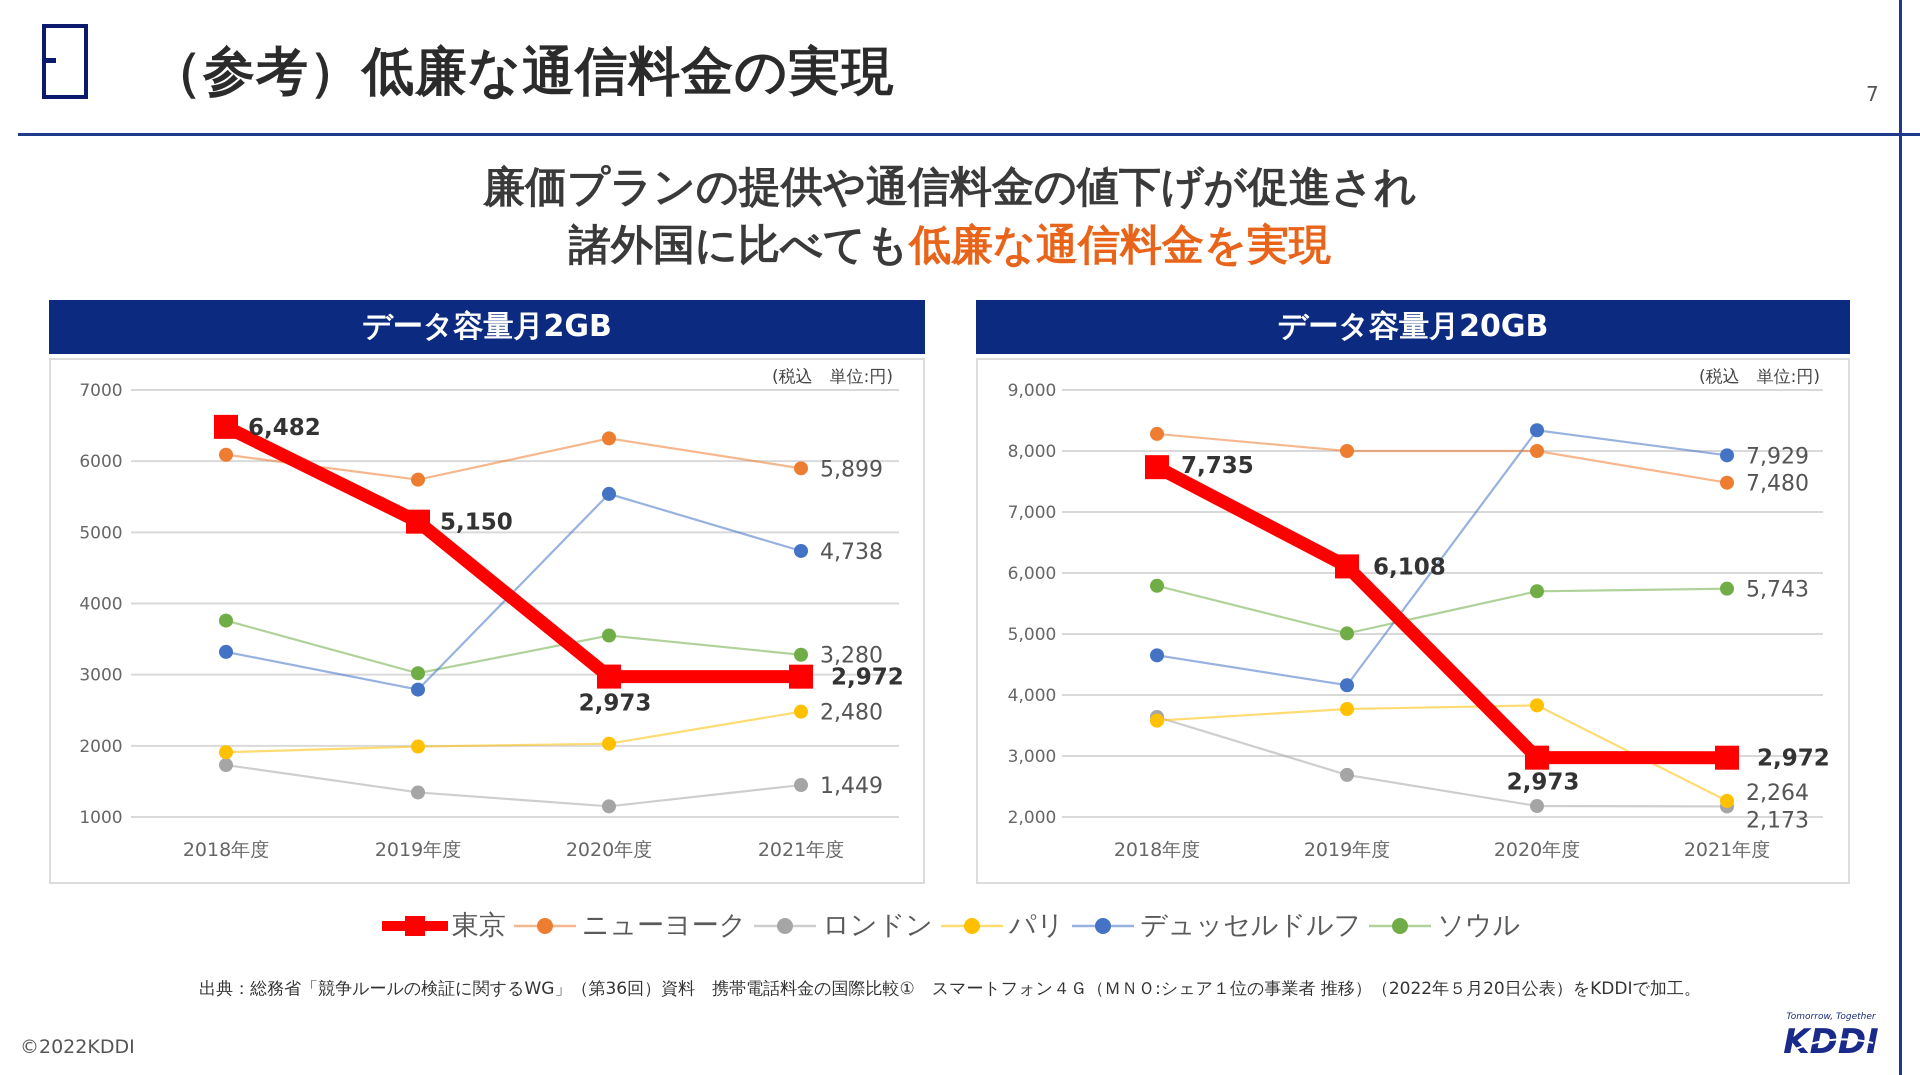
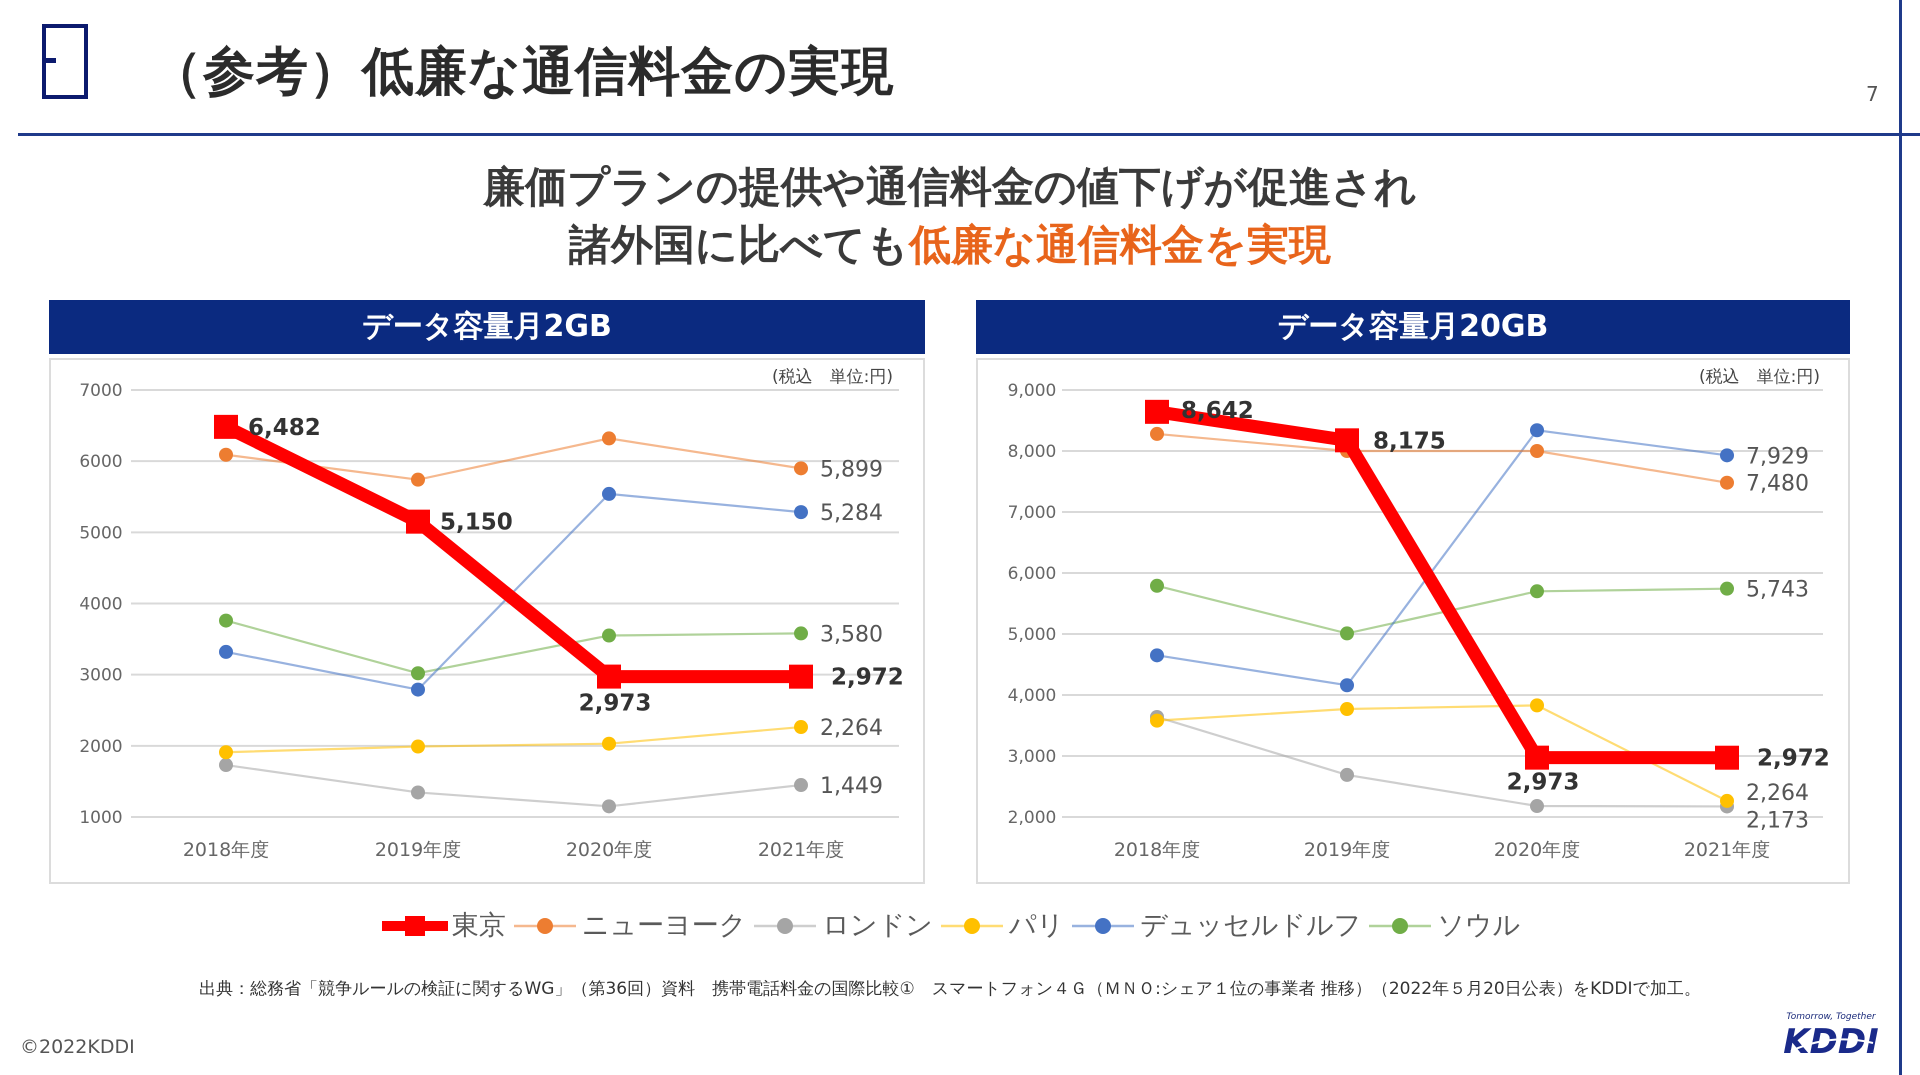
データ容量月2GB/パリ/2021年度: 2,480 -> 2,264
データ容量月2GB/ソウル/2021年度: 3,280 -> 3,580
データ容量月2GB/デュッセルドルフ/2021年度: 4,738 -> 5,284
データ容量月20GB/東京/2018年度: 7,735 -> 8,642
データ容量月20GB/東京/2019年度: 6,108 -> 8,175
